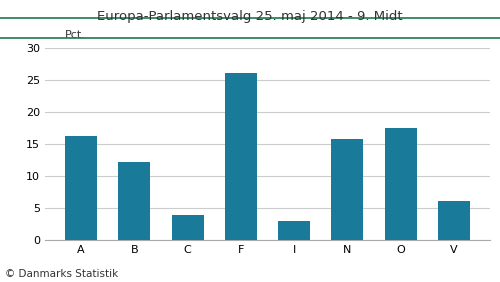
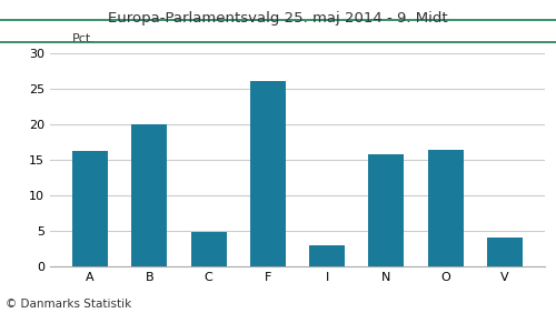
B: 12.1 -> 20.0
C: 3.8 -> 4.8
O: 17.4 -> 16.4
V: 6.1 -> 4.0
